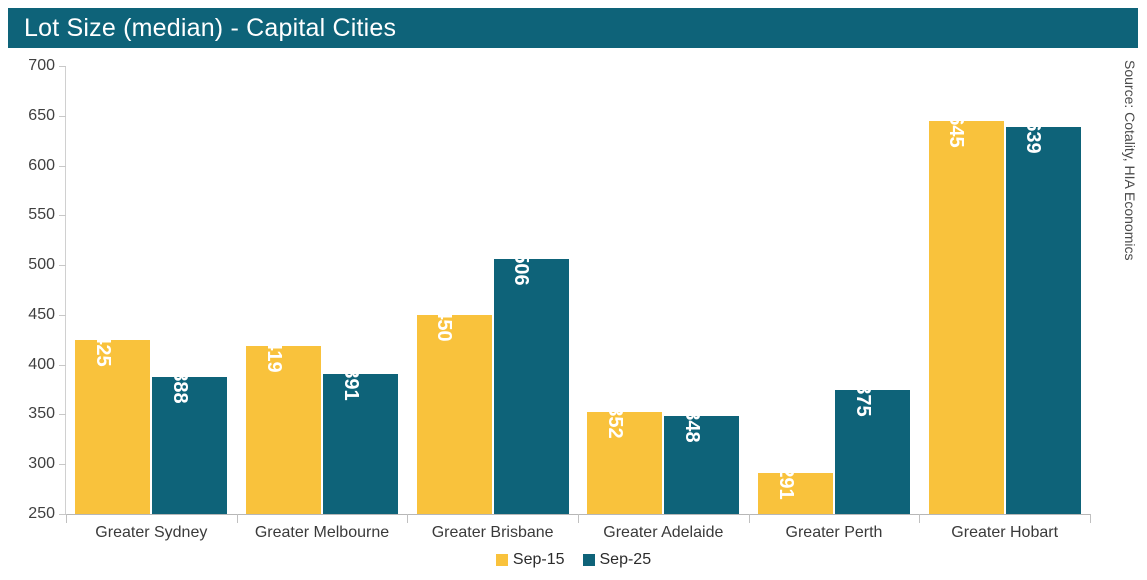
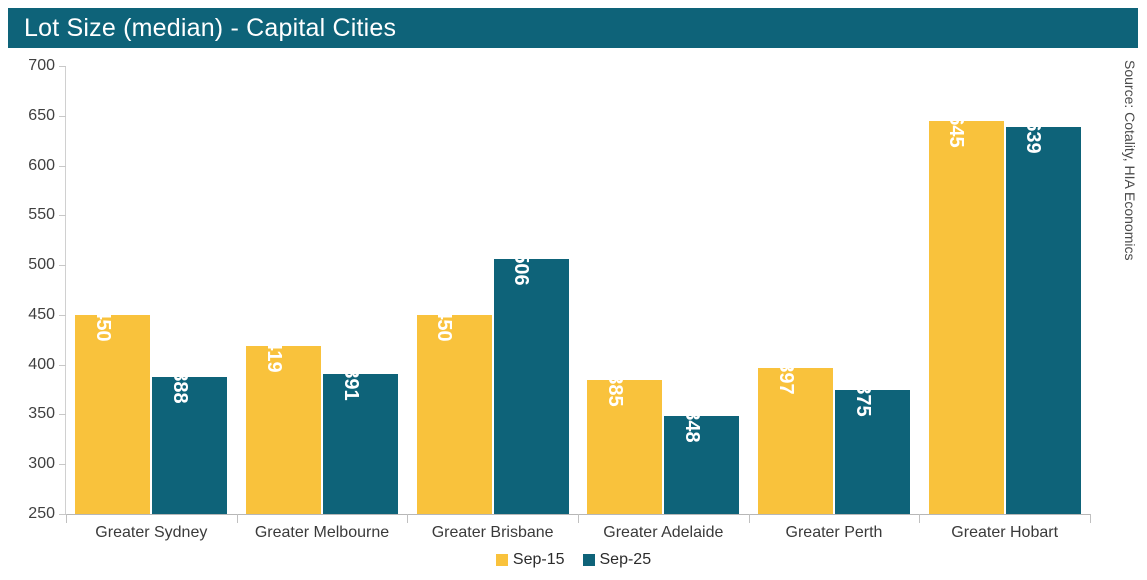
Sep-15/Greater Sydney: 425 -> 450
Sep-15/Greater Adelaide: 352 -> 385
Sep-15/Greater Perth: 291 -> 397
